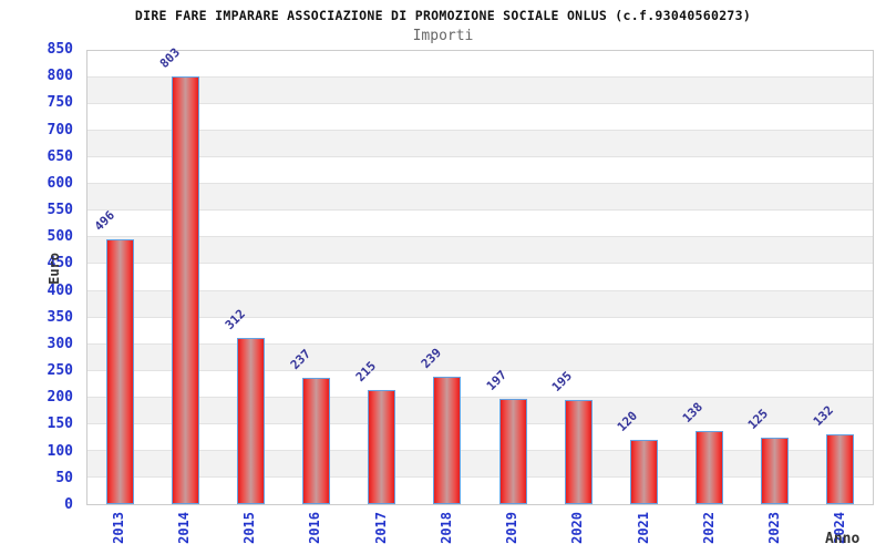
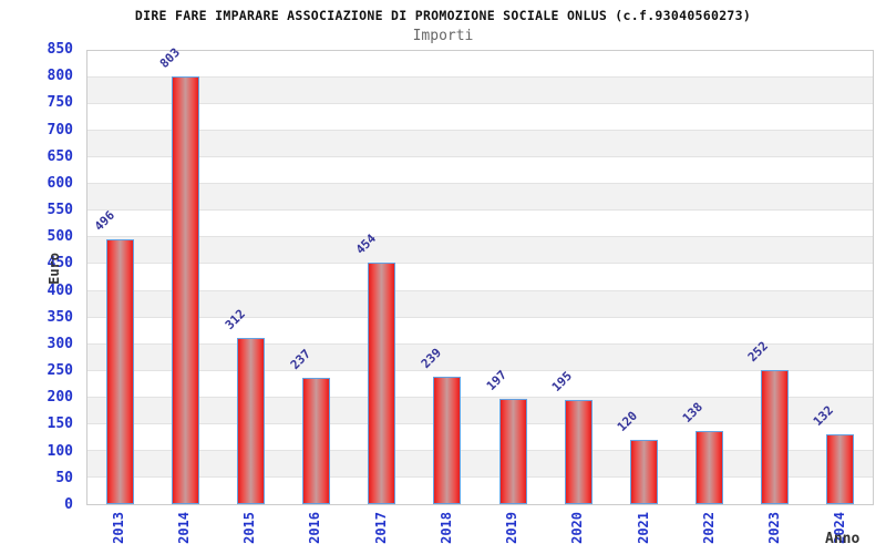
2017: 215 -> 454
2023: 125 -> 252
